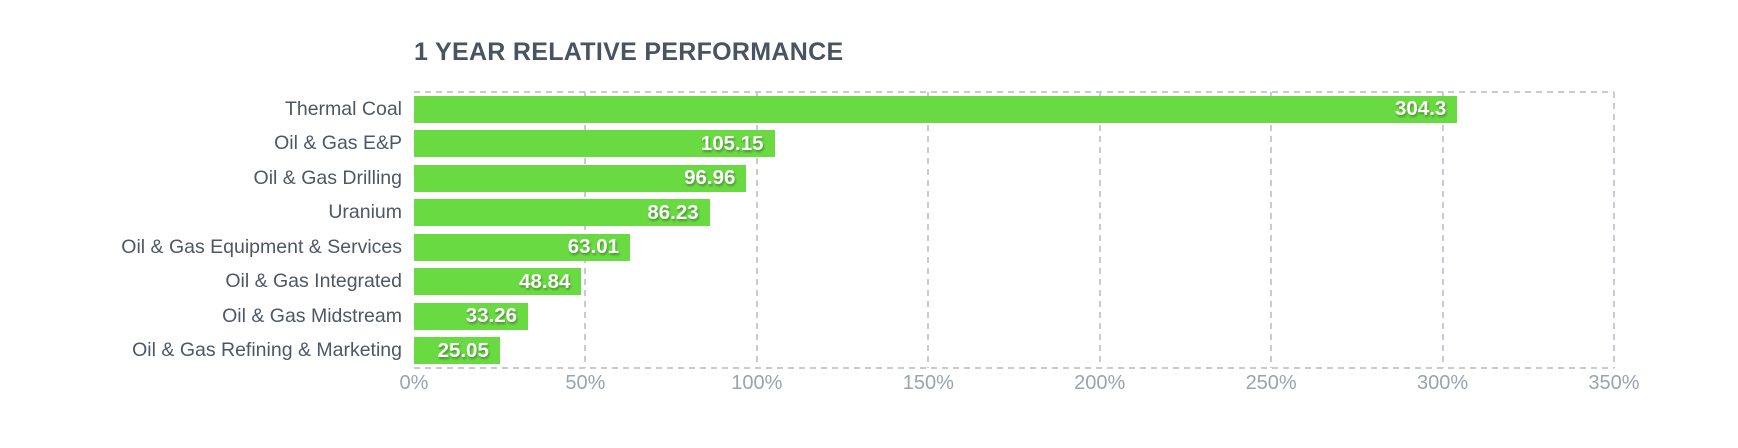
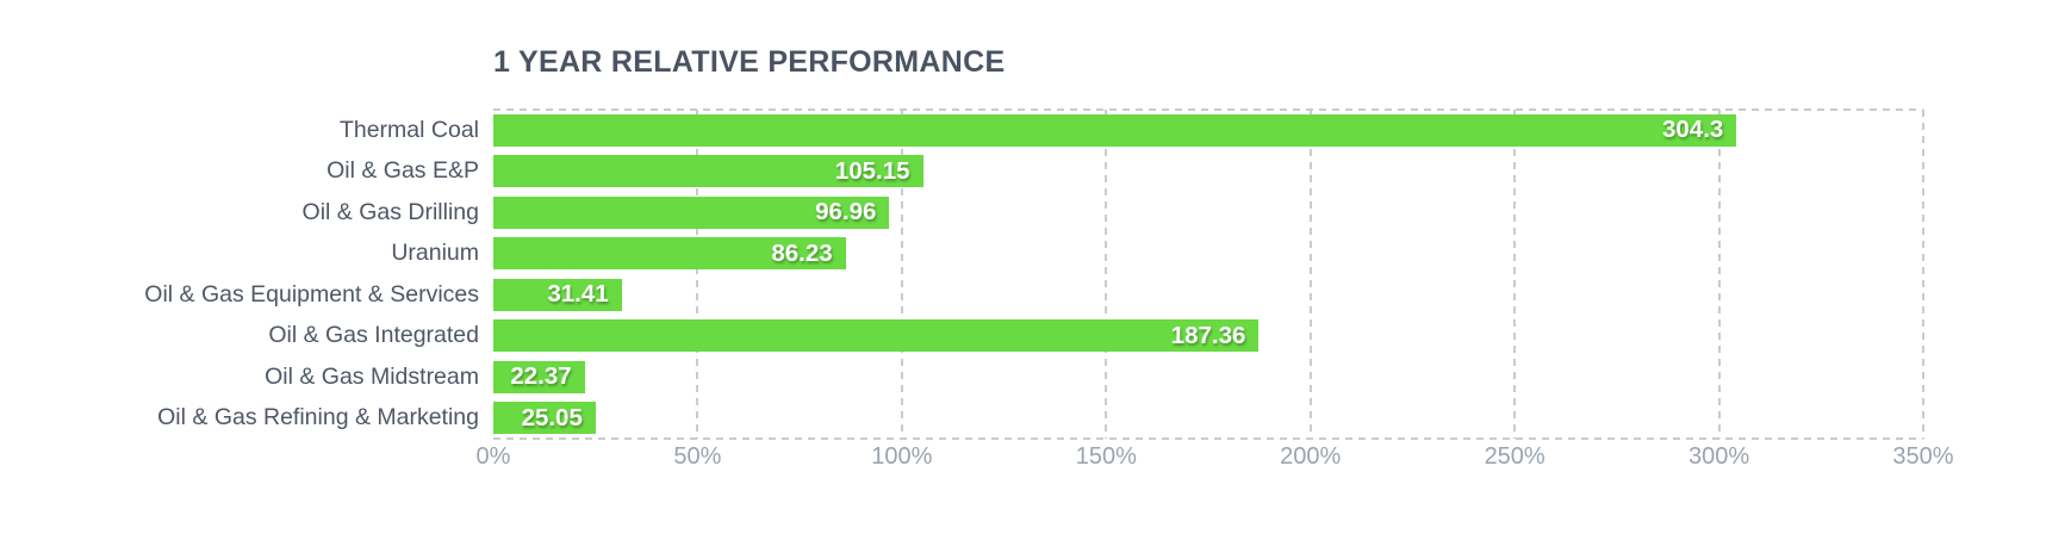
Oil & Gas Equipment & Services: 63.01 -> 31.41
Oil & Gas Integrated: 48.84 -> 187.36
Oil & Gas Midstream: 33.26 -> 22.37
